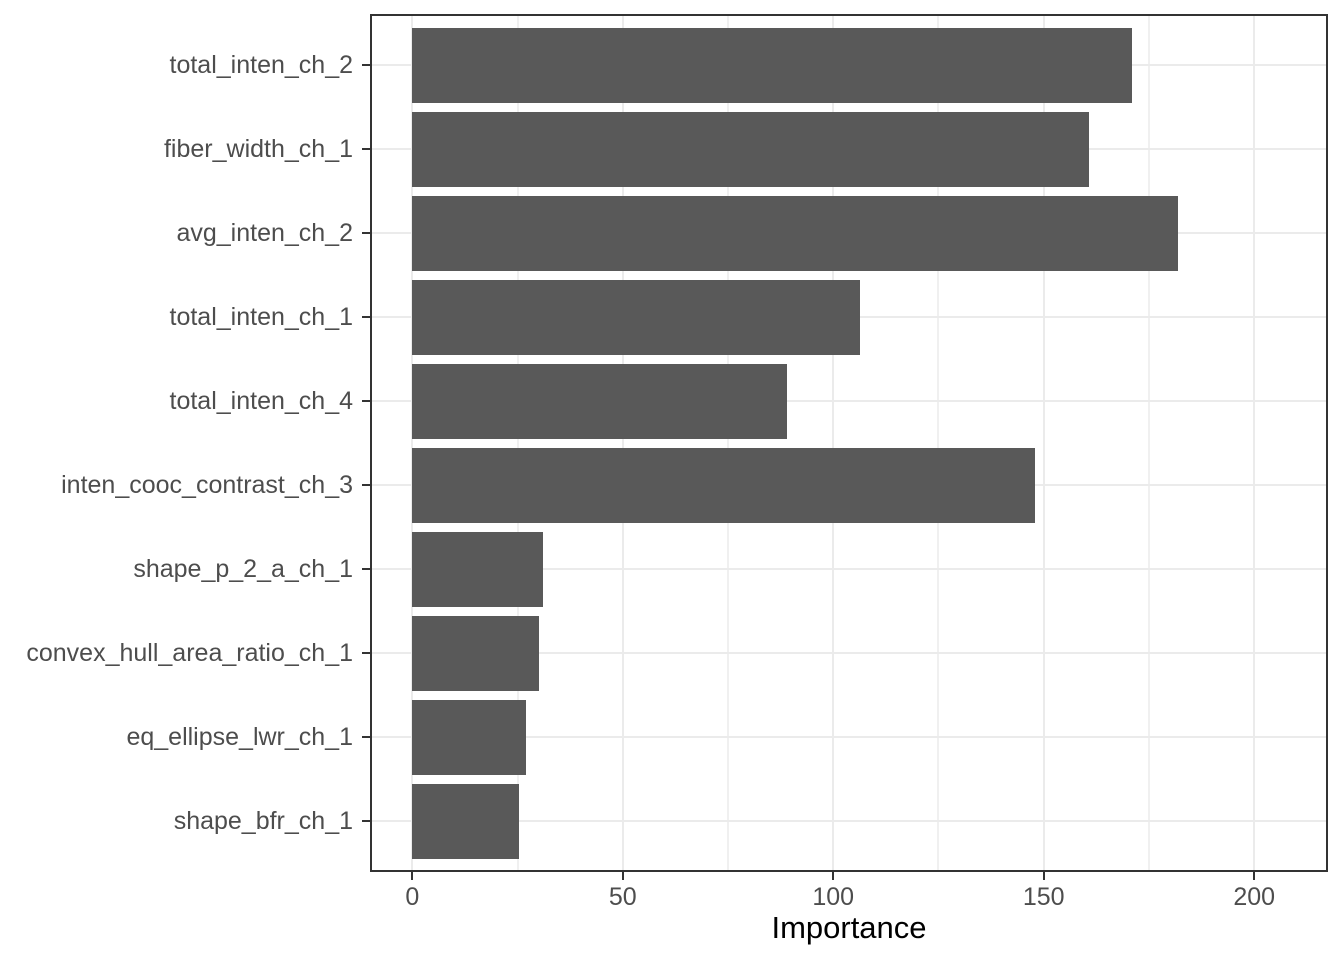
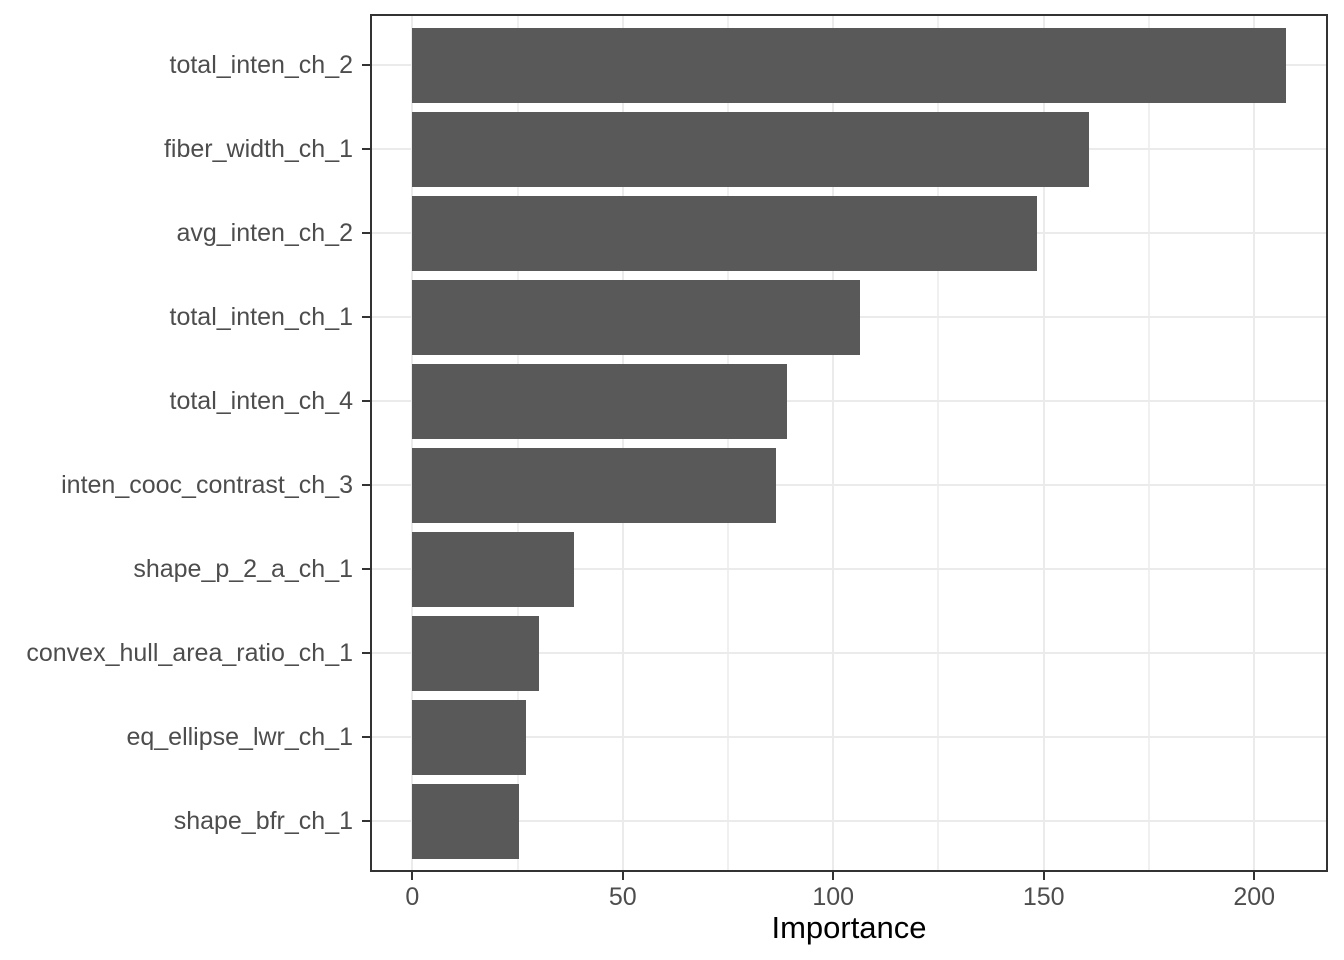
total_inten_ch_2: 171 -> 208
avg_inten_ch_2: 182 -> 148
inten_cooc_contrast_ch_3: 148 -> 86
shape_p_2_a_ch_1: 31 -> 38
